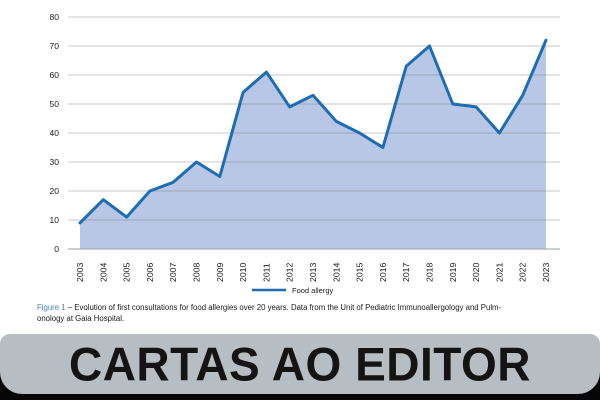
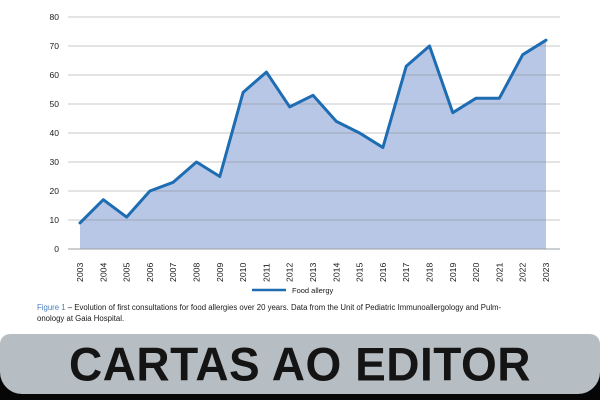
2019: 50 -> 47
2020: 49 -> 52
2021: 40 -> 52
2022: 53 -> 67
